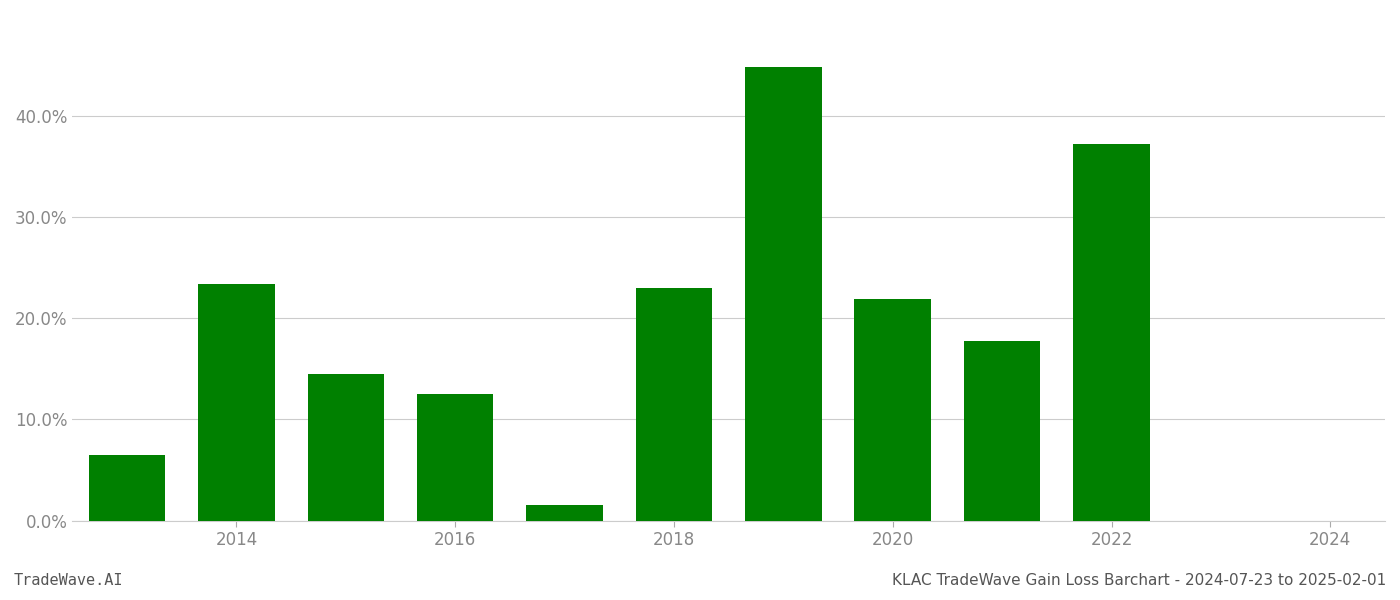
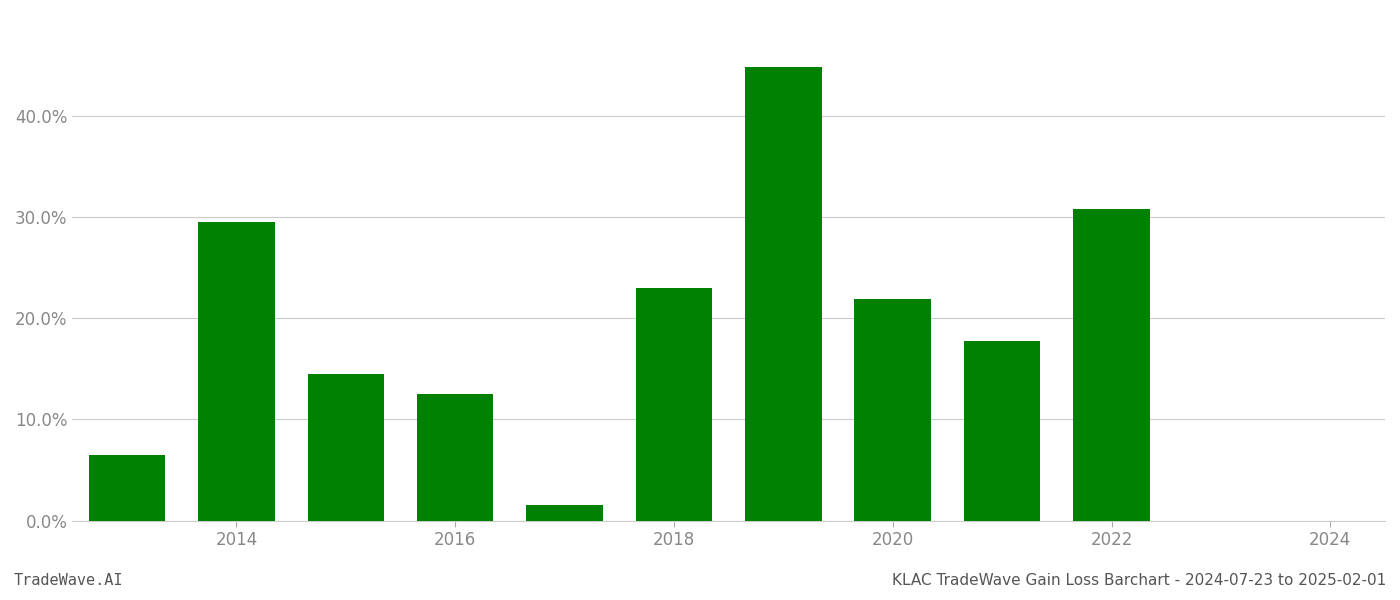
2014: 23.4% -> 29.5%
2022: 37.2% -> 30.8%
